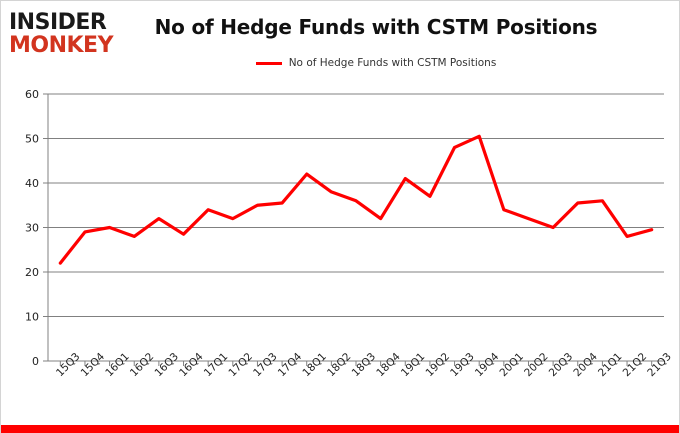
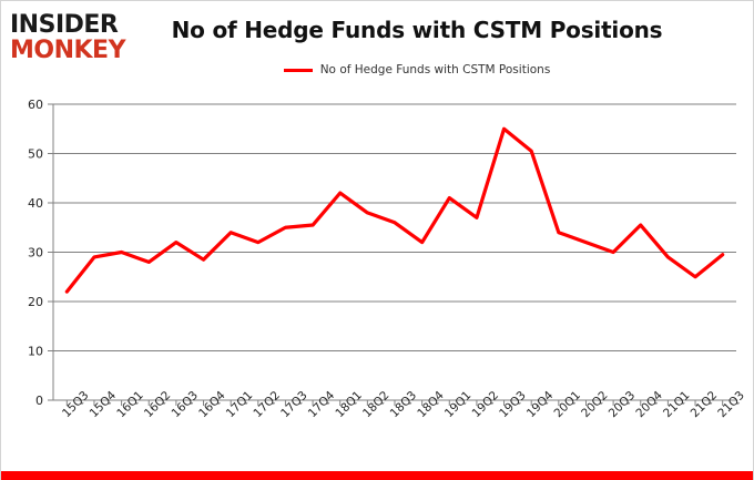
19Q3: 48 -> 55
21Q1: 36 -> 29
21Q2: 28 -> 25
